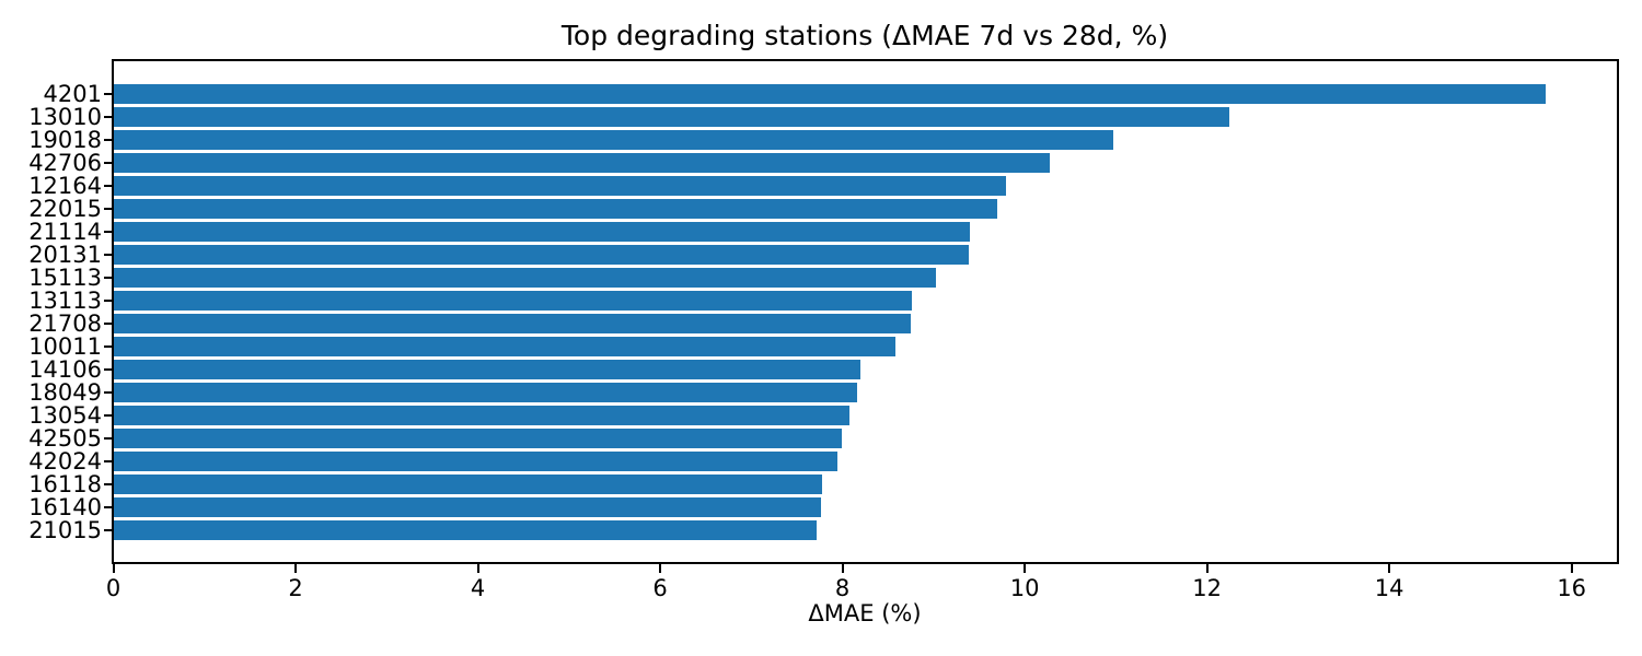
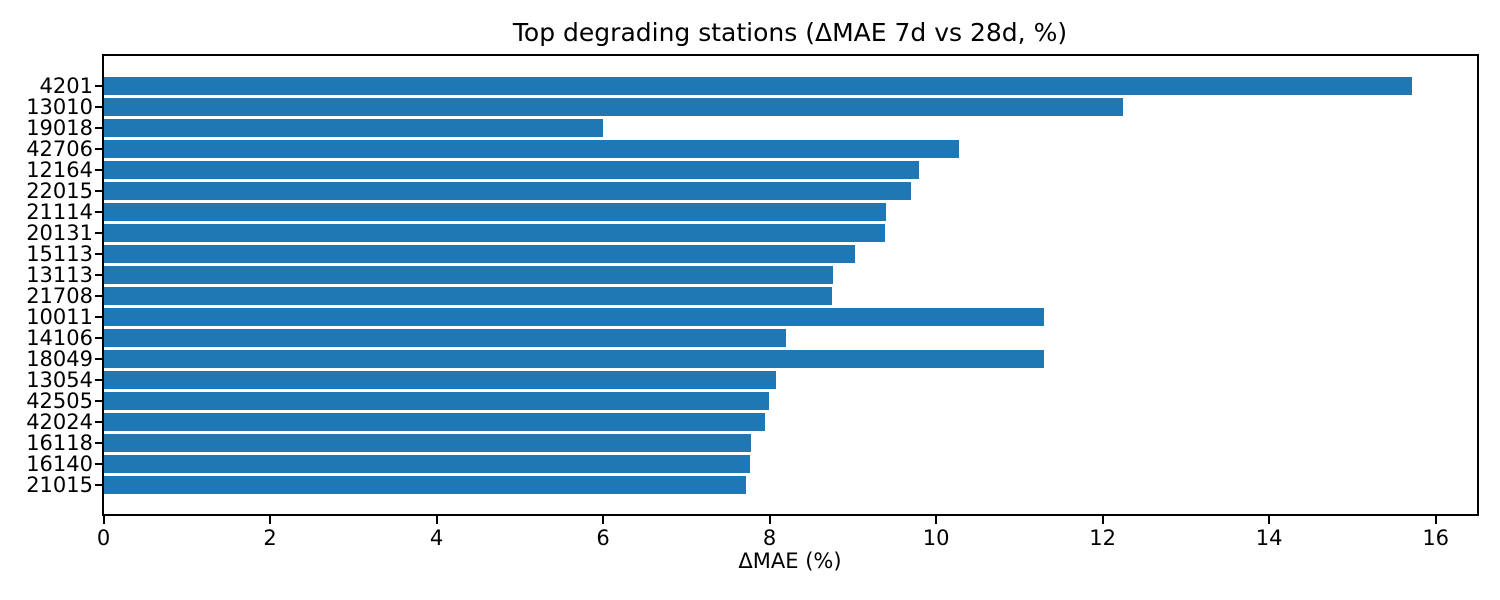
19018: 11.0 -> 6.0
10011: 8.6 -> 11.3
18049: 8.2 -> 11.3
